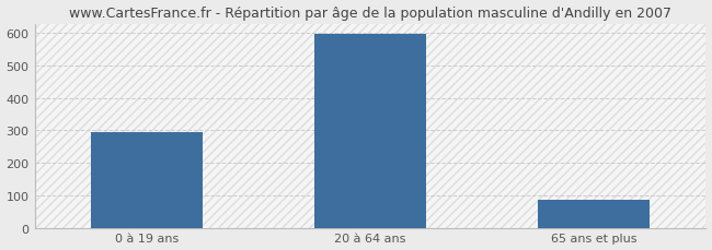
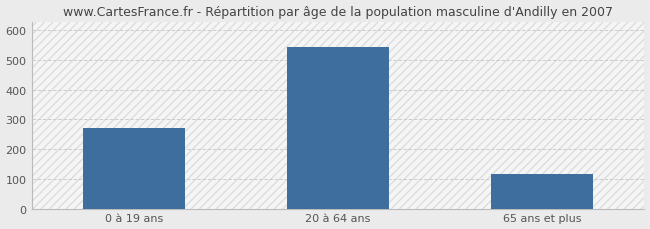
0 à 19 ans: 295 -> 270
20 à 64 ans: 597 -> 545
65 ans et plus: 87 -> 115
